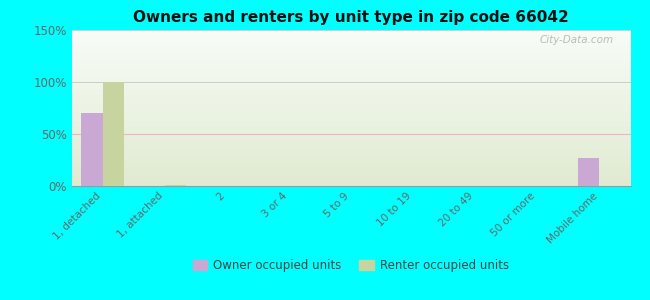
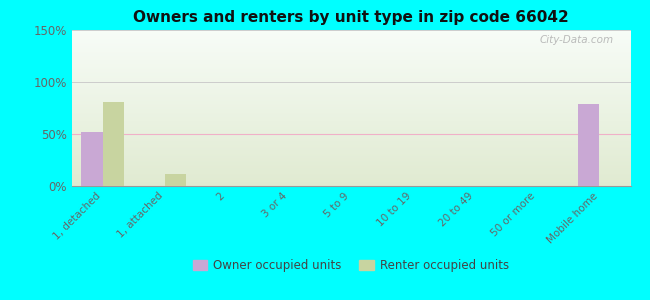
Owner occupied units/1, detached: 70% -> 52%
Renter occupied units/1, detached: 100% -> 81%
Renter occupied units/1, attached: 1% -> 12%
Owner occupied units/Mobile home: 27% -> 79%
